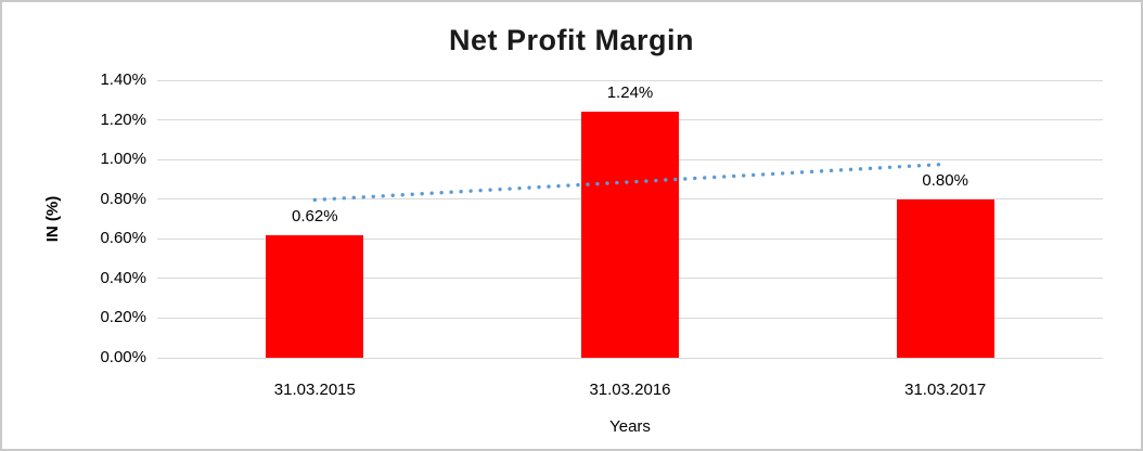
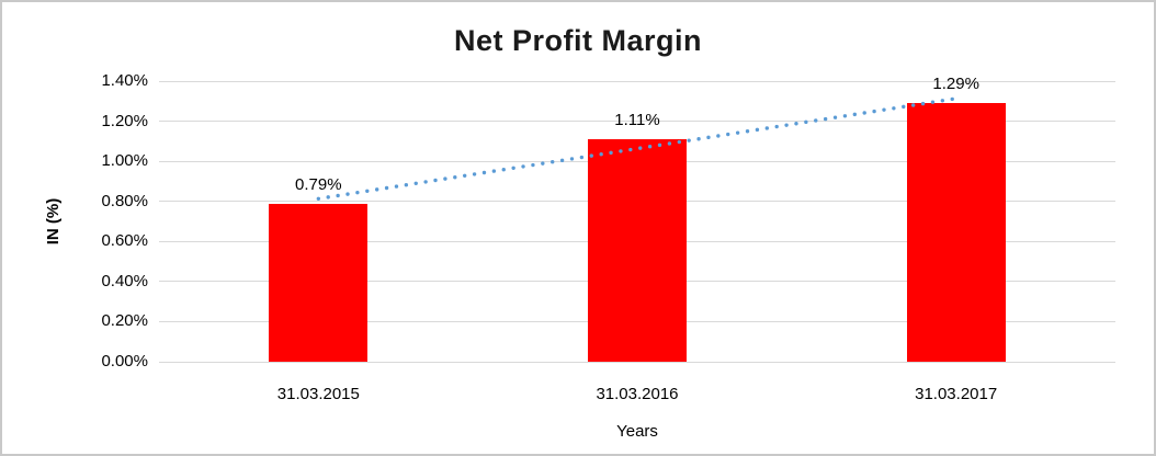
31.03.2015: 0.62% -> 0.79%
31.03.2016: 1.24% -> 1.11%
31.03.2017: 0.80% -> 1.29%
